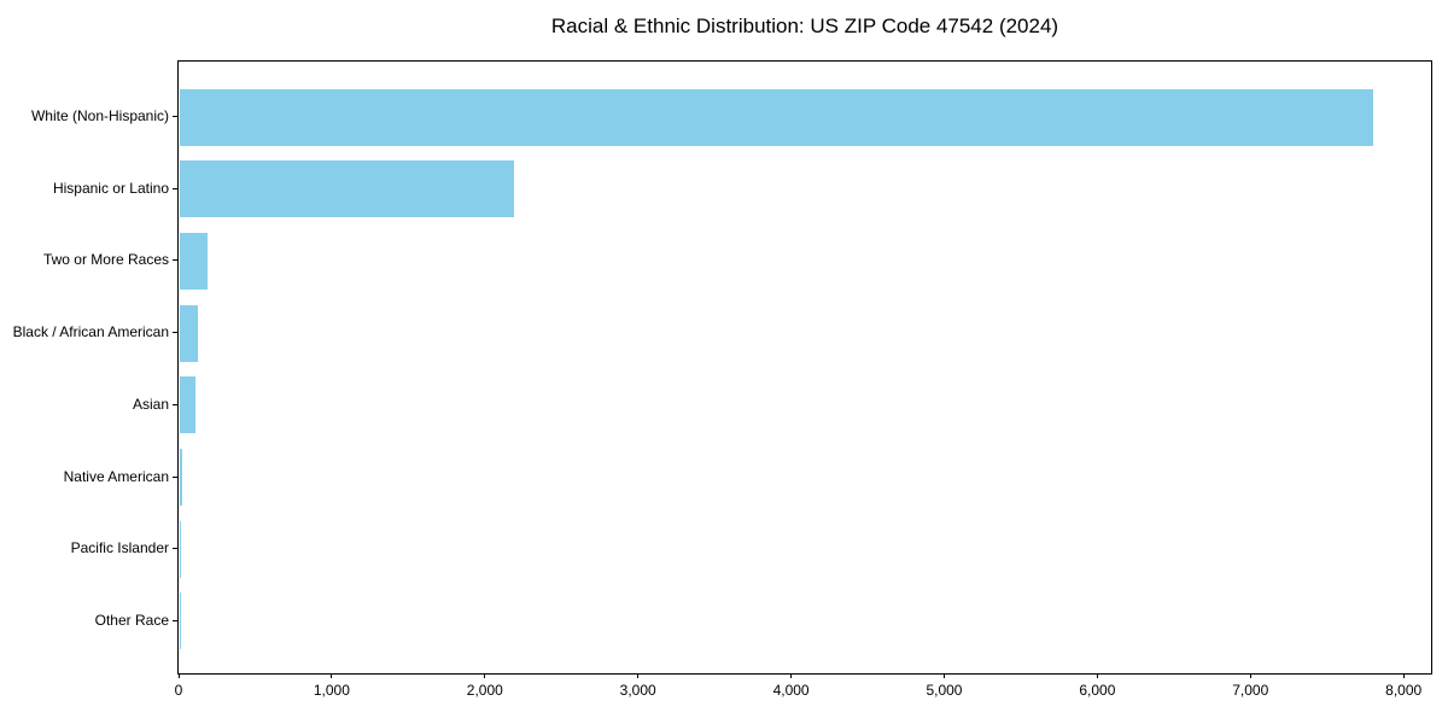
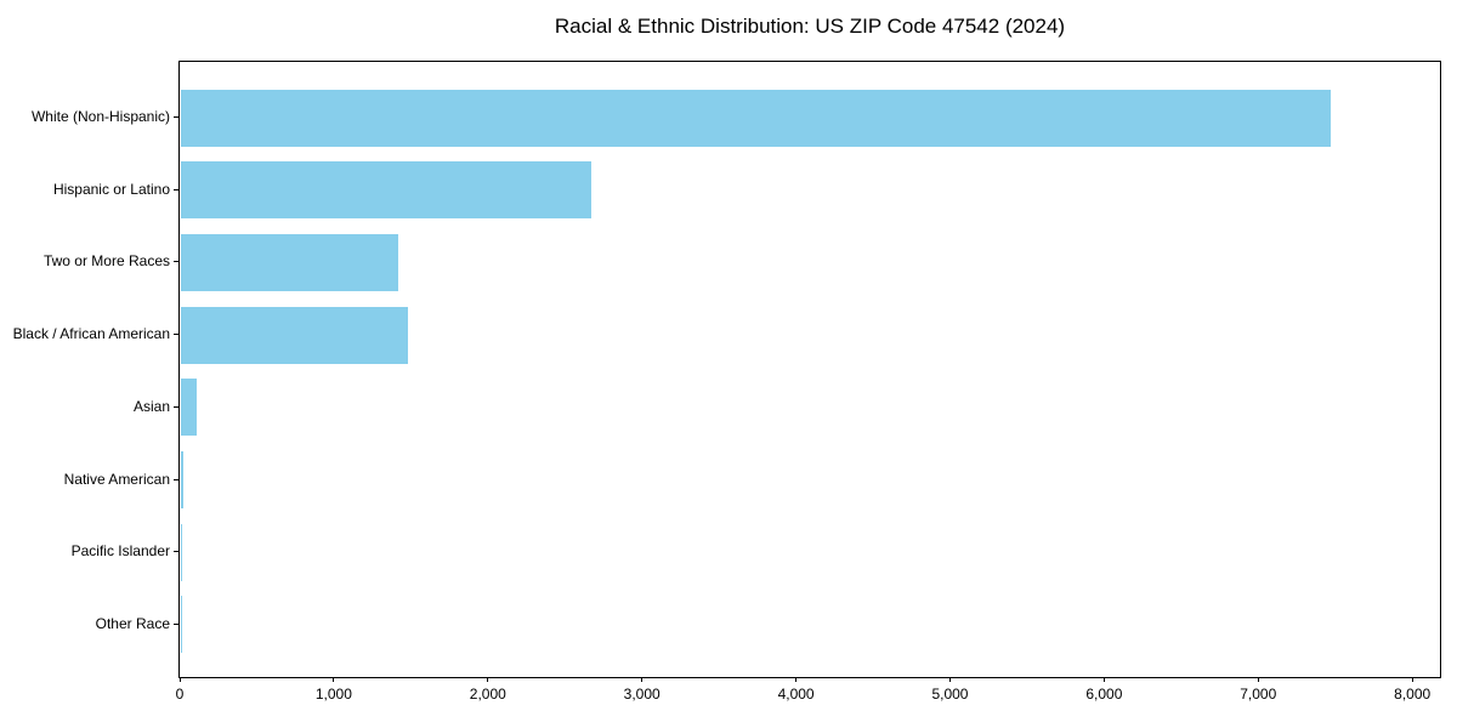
White (Non-Hispanic): 7790 -> 7460
Hispanic or Latino: 2180 -> 2660
Two or More Races: 180 -> 1410
Black / African American: 120 -> 1470
